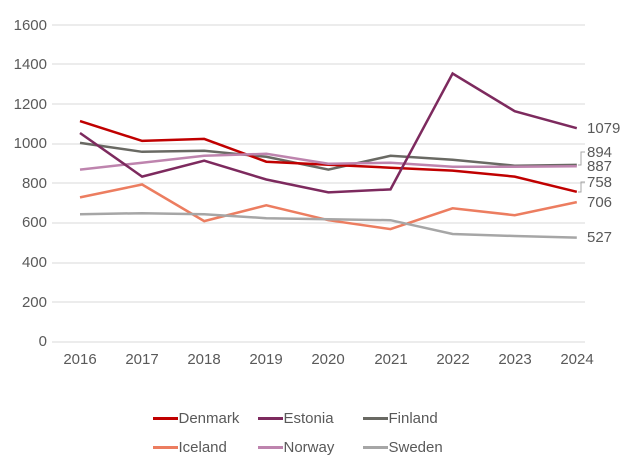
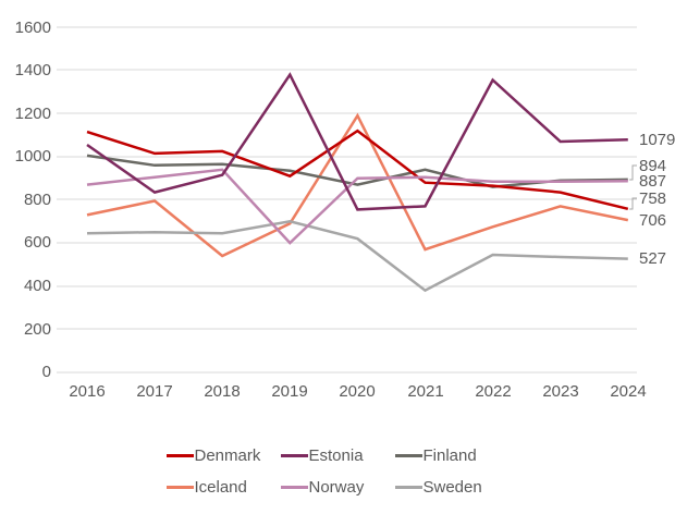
Iceland/2018: 610 -> 540
Estonia/2019: 820 -> 1380
Norway/2019: 950 -> 600
Sweden/2019: 620 -> 700
Denmark/2020: 900 -> 1120
Iceland/2020: 620 -> 1190
Sweden/2021: 620 -> 380
Finland/2022: 920 -> 860
Estonia/2023: 1160 -> 1070
Iceland/2023: 640 -> 770
